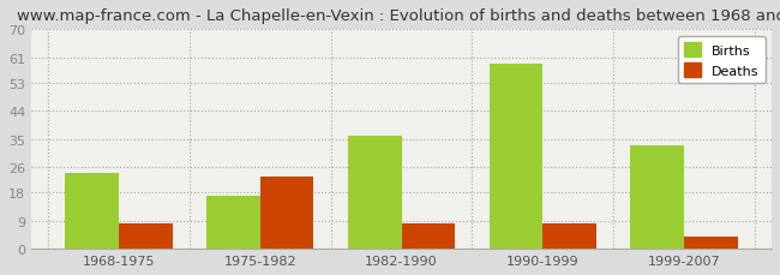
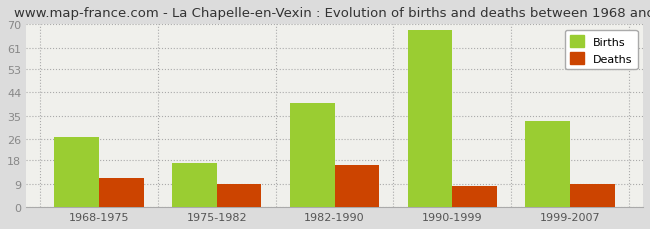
Births/1968-1975: 24 -> 27
Deaths/1968-1975: 8 -> 11
Deaths/1975-1982: 23 -> 9
Births/1982-1990: 36 -> 40
Deaths/1982-1990: 8 -> 16
Births/1990-1999: 59 -> 68
Deaths/1999-2007: 4 -> 9
